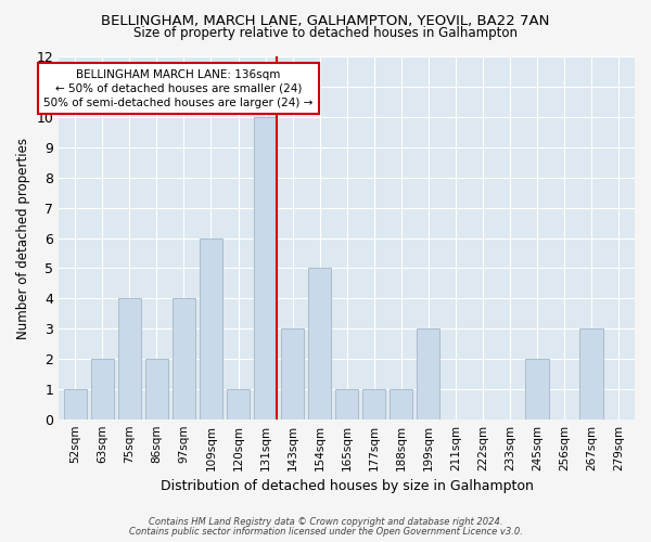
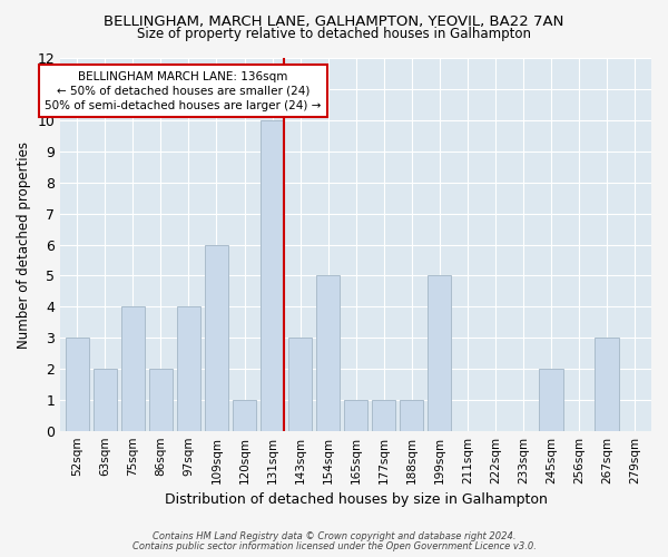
52sqm: 1 -> 3
199sqm: 3 -> 5
